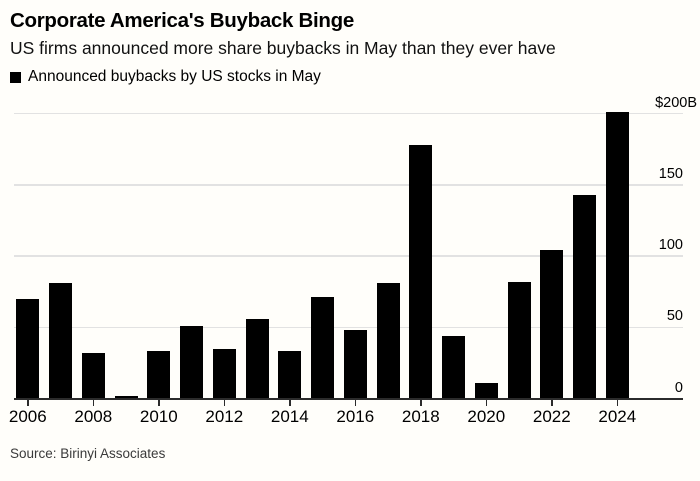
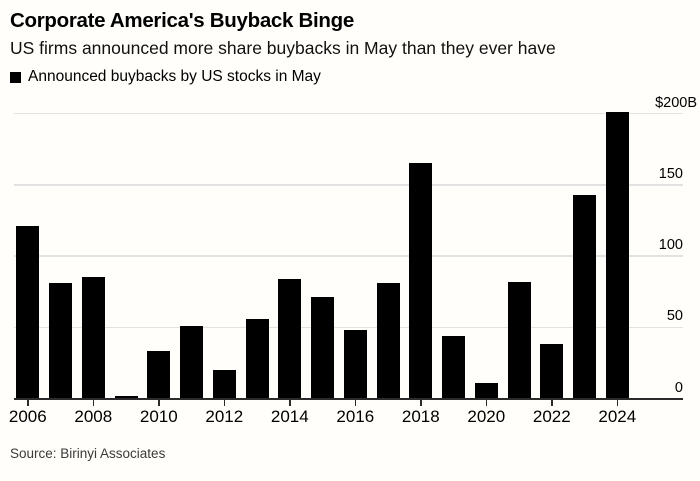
2006: 70 -> 121
2008: 32 -> 85
2012: 35 -> 20
2014: 33 -> 84
2018: 178 -> 165
2022: 104 -> 38
